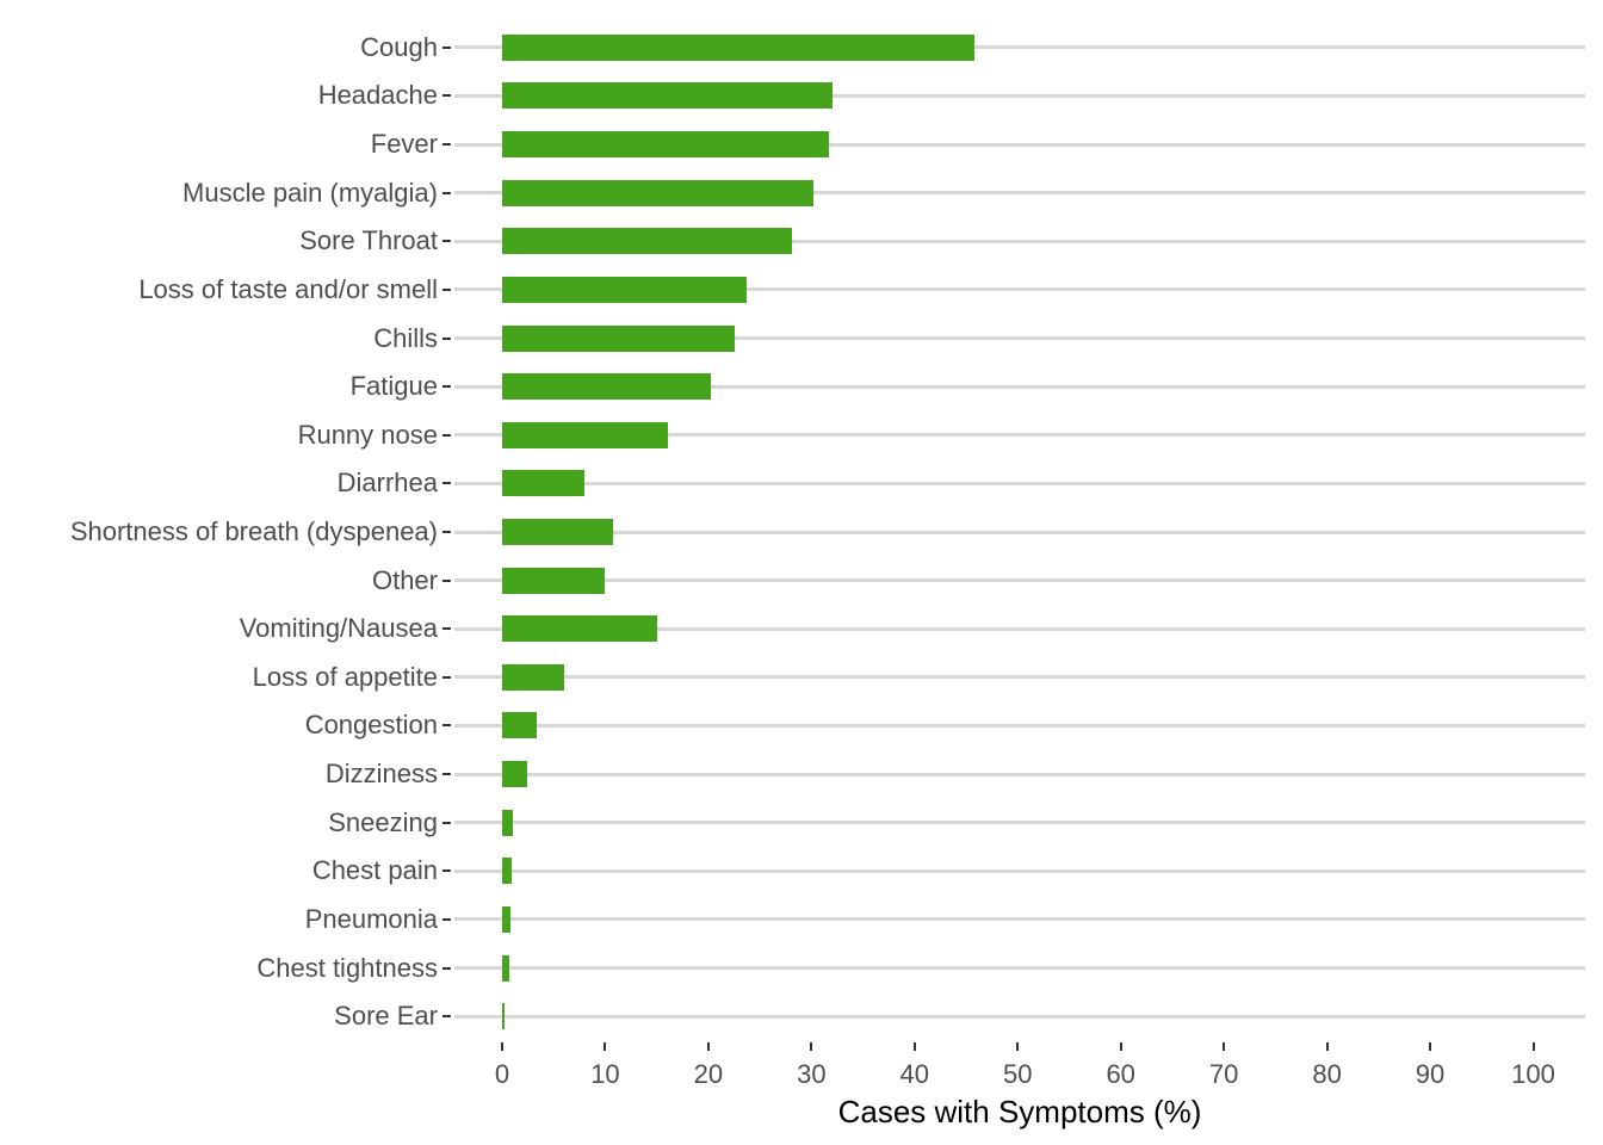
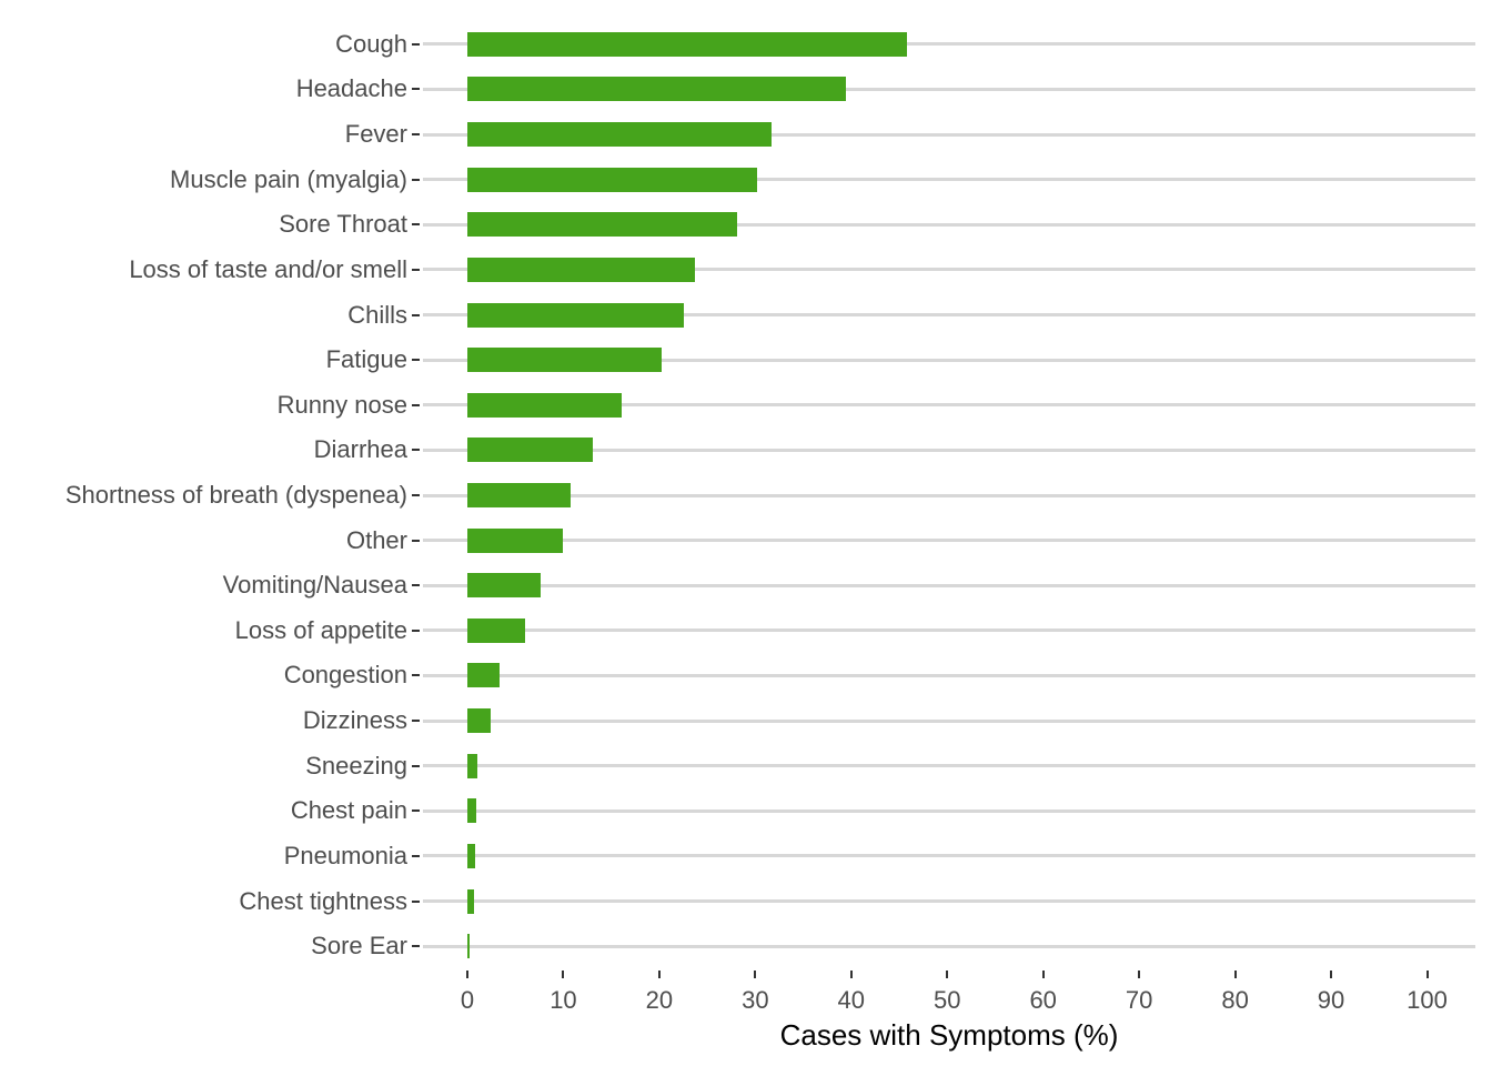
Headache: 32 -> 39
Diarrhea: 8 -> 13
Vomiting/Nausea: 15 -> 8
